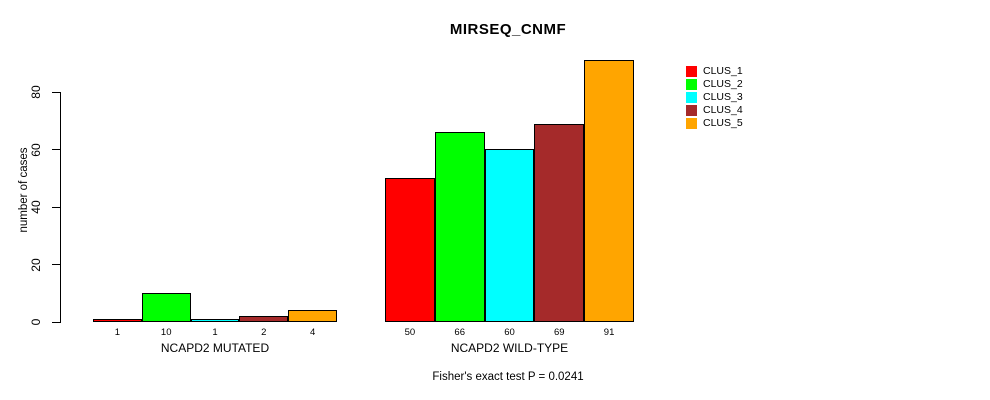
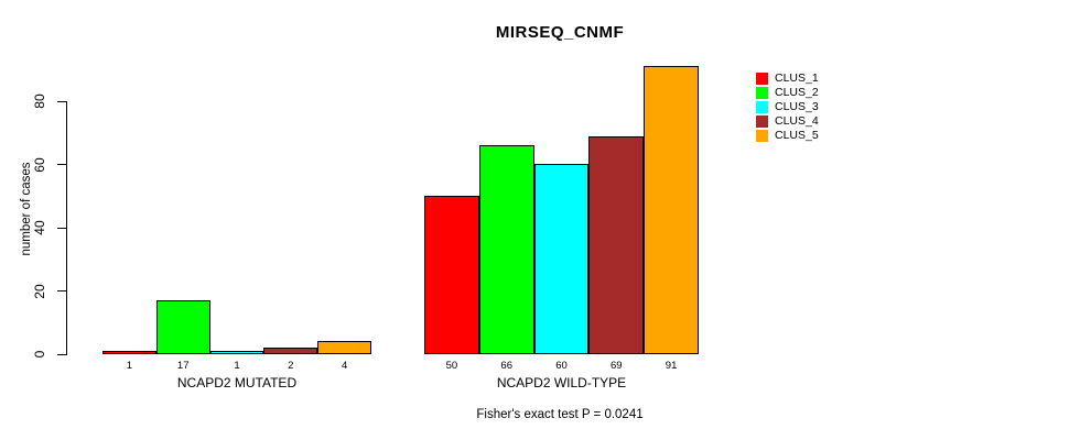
CLUS_2/NCAPD2 MUTATED: 10 -> 17
